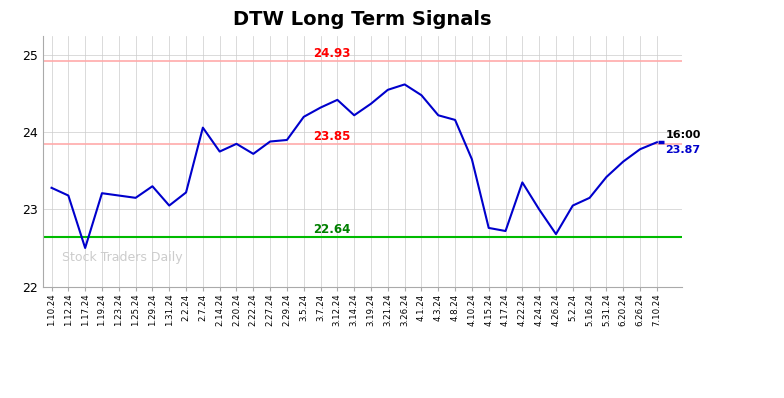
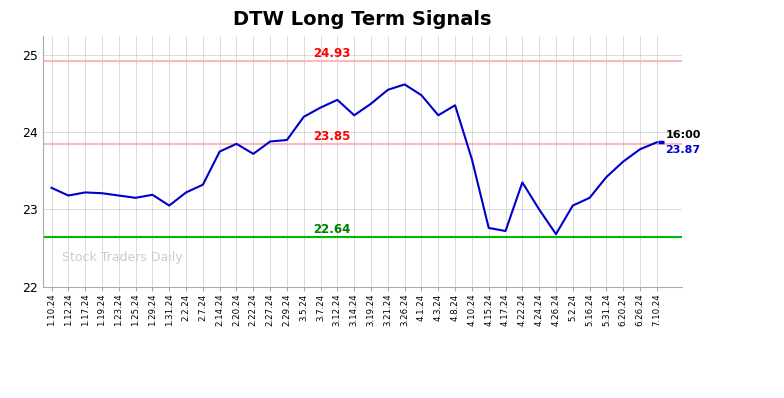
1.17.24: 22.50 -> 23.22
1.29.24: 23.30 -> 23.19
2.7.24: 24.06 -> 23.32
4.8.24: 24.16 -> 24.35
